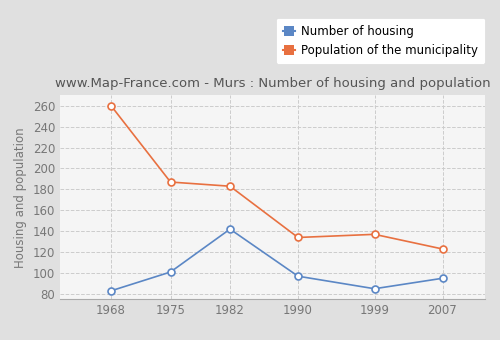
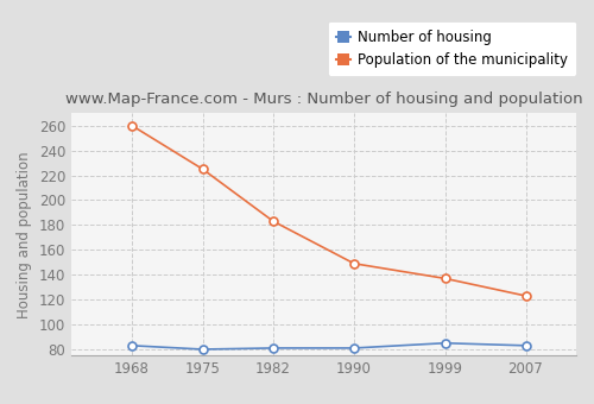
Number of housing/1975: 101 -> 80
Population of the municipality/1975: 187 -> 225
Number of housing/1982: 142 -> 81
Number of housing/1990: 97 -> 81
Population of the municipality/1990: 134 -> 149
Number of housing/2007: 95 -> 83
